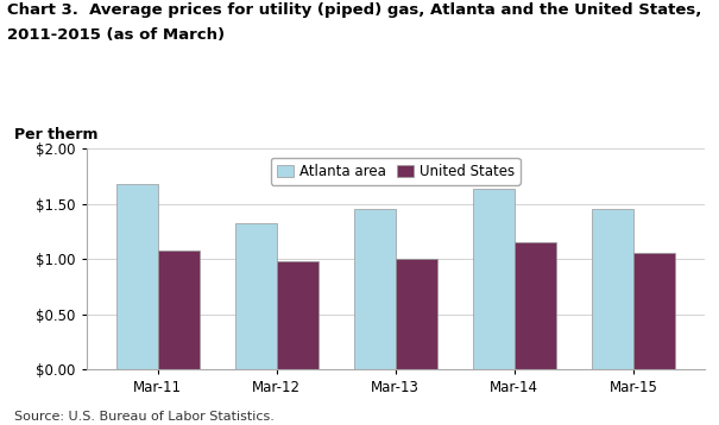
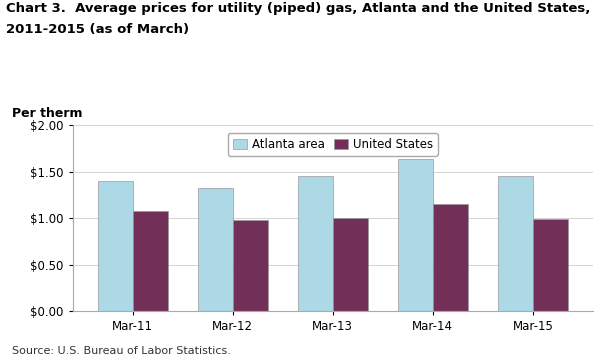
Atlanta area/Mar-11: $1.68 -> $1.40
United States/Mar-15: $1.06 -> $0.99
